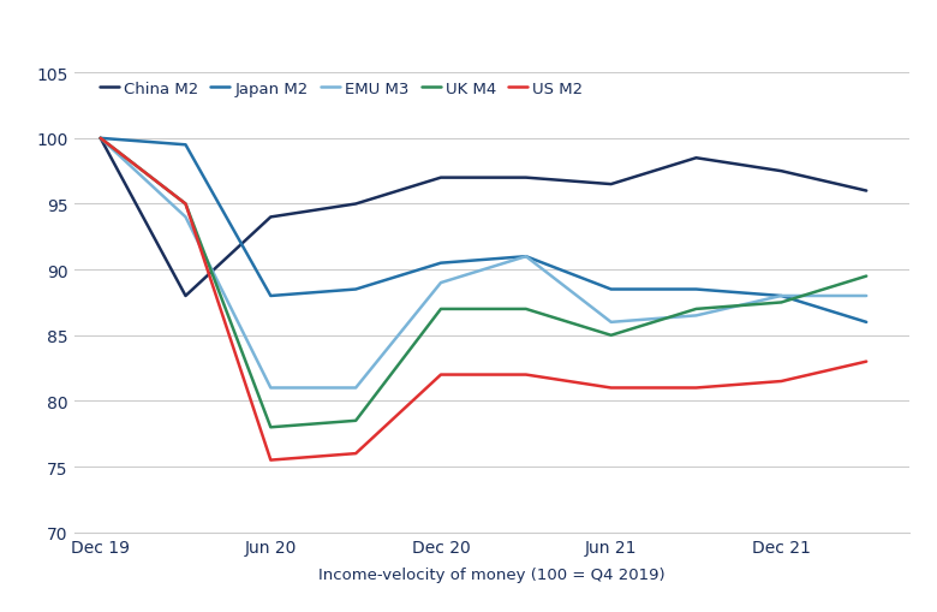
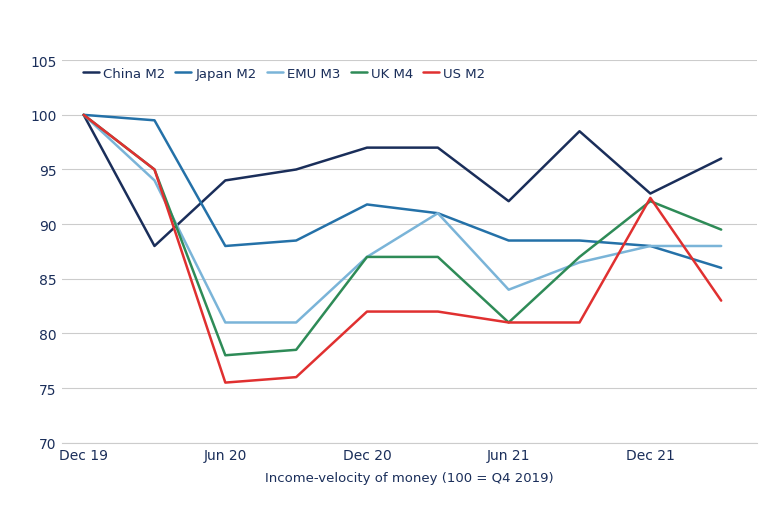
Japan M2/Dec 20: 90.5 -> 91.8
EMU M3/Dec 20: 89.0 -> 87.0
China M2/Jun 21: 96.5 -> 92.1
EMU M3/Jun 21: 86.0 -> 84.0
UK M4/Jun 21: 85.0 -> 81.0
China M2/Dec 21: 97.5 -> 92.8
UK M4/Dec 21: 87.5 -> 92.1
US M2/Dec 21: 81.5 -> 92.4
